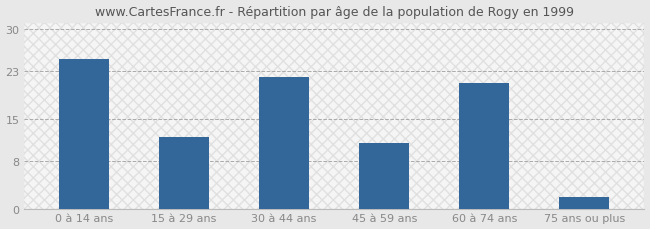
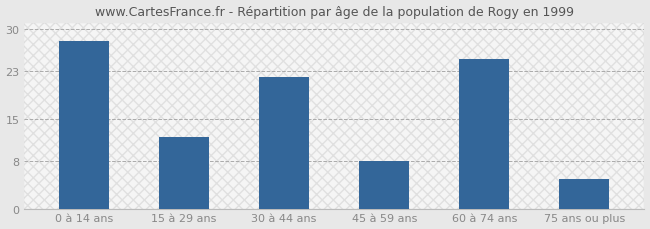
0 à 14 ans: 25 -> 28
45 à 59 ans: 11 -> 8
60 à 74 ans: 21 -> 25
75 ans ou plus: 2 -> 5
